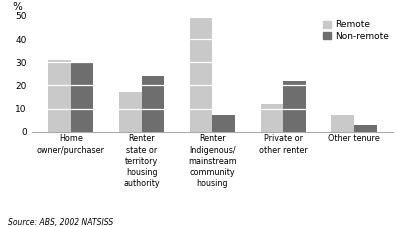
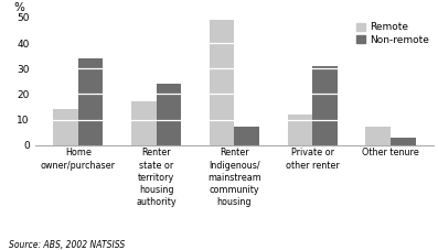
Remote/Home owner/purchaser: 31 -> 14
Non-remote/Home owner/purchaser: 30 -> 34
Non-remote/Private or other renter: 22 -> 31
